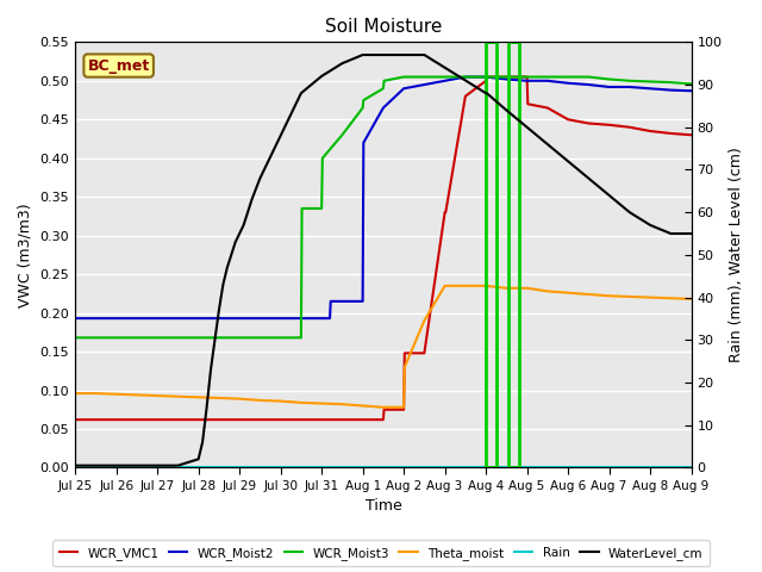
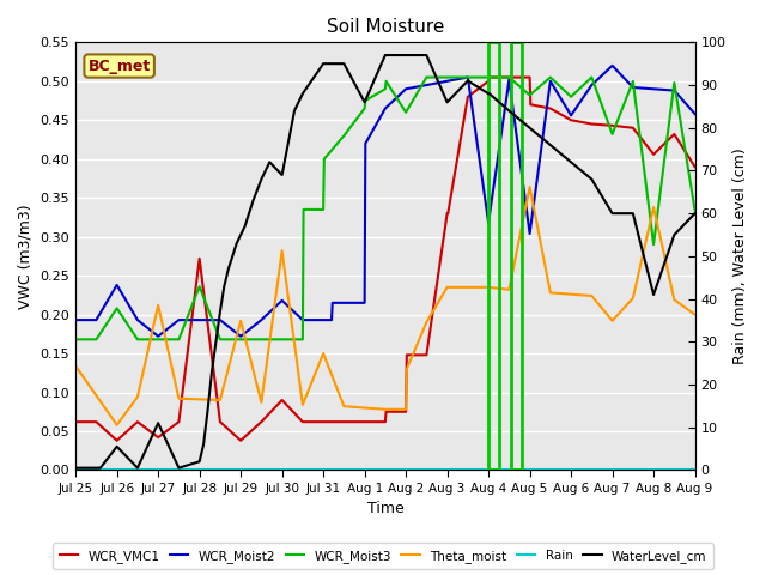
Theta_moist/Jul 25: 0.096 -> 0.134
WCR_VMC1/Jul 26: 0.062 -> 0.038
WCR_Moist2/Jul 26: 0.193 -> 0.238
WCR_Moist3/Jul 26: 0.168 -> 0.208
Theta_moist/Jul 26: 0.095 -> 0.058
WaterLevel_cm/Jul 26: 0.5 -> 5.5
WCR_VMC1/Jul 27: 0.062 -> 0.042
WCR_Moist2/Jul 27: 0.193 -> 0.172
Theta_moist/Jul 27: 0.093 -> 0.212
WaterLevel_cm/Jul 27: 0.5 -> 11.0
WCR_VMC1/Jul 28: 0.062 -> 0.272
WCR_Moist3/Jul 28: 0.168 -> 0.236
WCR_VMC1/Jul 29: 0.062 -> 0.038
WCR_Moist2/Jul 29: 0.193 -> 0.172
Theta_moist/Jul 29: 0.089 -> 0.192
WCR_VMC1/Jul 30: 0.062 -> 0.090
WCR_Moist2/Jul 30: 0.193 -> 0.218
Theta_moist/Jul 30: 0.086 -> 0.282
WaterLevel_cm/Jul 30: 78.0 -> 69.0
Theta_moist/Jul 31: 0.083 -> 0.150
WaterLevel_cm/Jul 31: 92.0 -> 95.0
WaterLevel_cm/Aug 1: 97.0 -> 86.0
WCR_Moist3/Aug 2: 0.505 -> 0.460
WaterLevel_cm/Aug 3: 94.0 -> 86.0
WCR_Moist2/Aug 4: 0.505 -> 0.318
WCR_Moist2/Aug 5: 0.500 -> 0.304
WCR_Moist3/Aug 5: 0.505 -> 0.482
Theta_moist/Aug 5: 0.232 -> 0.364
WCR_Moist2/Aug 6: 0.497 -> 0.456
WCR_Moist3/Aug 6: 0.505 -> 0.480
WCR_Moist2/Aug 7: 0.492 -> 0.520
WCR_Moist3/Aug 7: 0.502 -> 0.432
Theta_moist/Aug 7: 0.222 -> 0.192
WaterLevel_cm/Aug 7: 64.0 -> 60.0
WCR_VMC1/Aug 8: 0.435 -> 0.406
WCR_Moist3/Aug 8: 0.499 -> 0.290
Theta_moist/Aug 8: 0.220 -> 0.338
WaterLevel_cm/Aug 8: 57.0 -> 41.0
WCR_VMC1/Aug 9: 0.430 -> 0.390
WCR_Moist2/Aug 9: 0.487 -> 0.458
WCR_Moist3/Aug 9: 0.496 -> 0.334
Theta_moist/Aug 9: 0.218 -> 0.200
WaterLevel_cm/Aug 9: 55.0 -> 60.0
